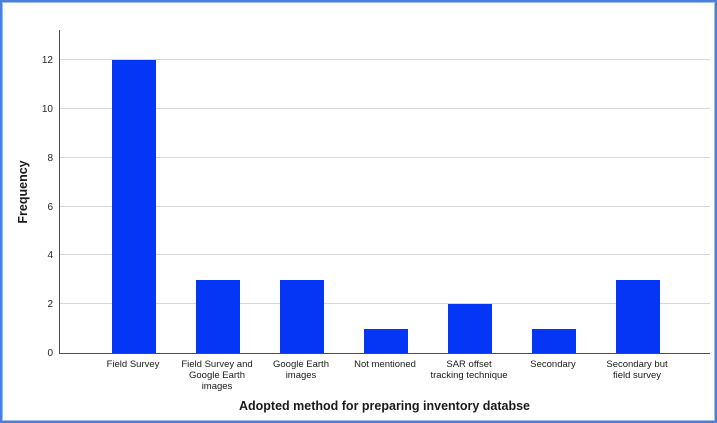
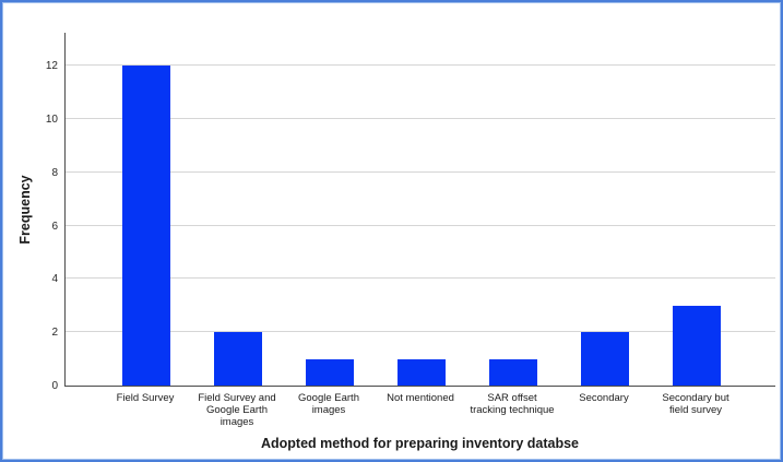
Field Survey and Google Earth images: 3 -> 2
Google Earth images: 3 -> 1
SAR offset tracking technique: 2 -> 1
Secondary: 1 -> 2
